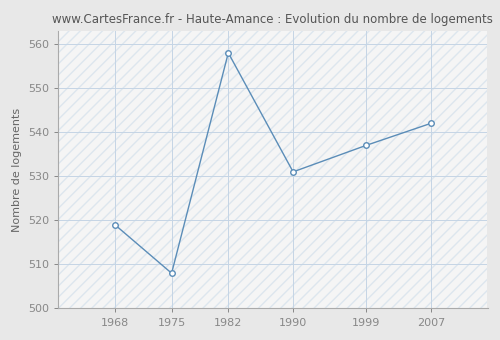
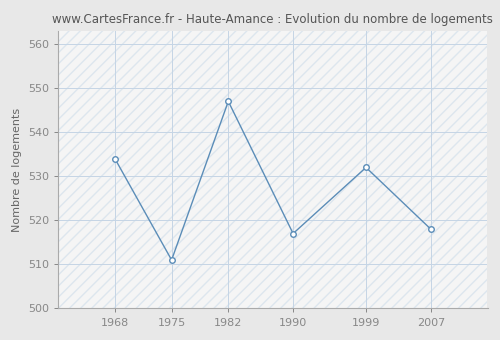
1968: 519 -> 534
1975: 508 -> 511
1982: 558 -> 547
1990: 531 -> 517
1999: 537 -> 532
2007: 542 -> 518
